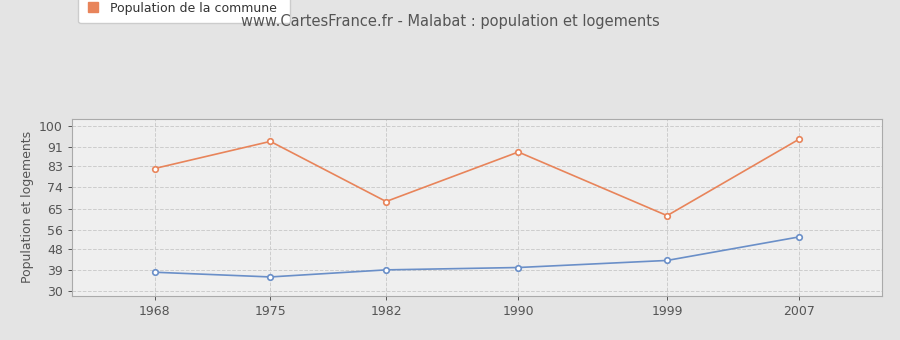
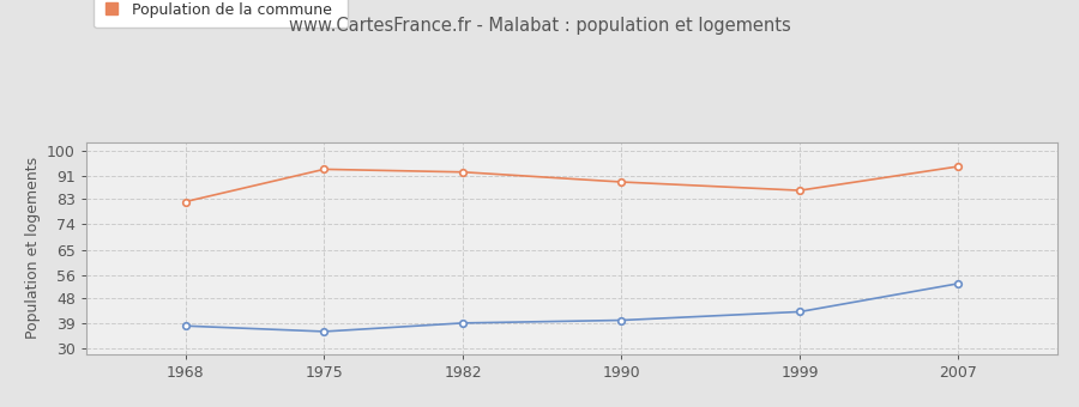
Population de la commune/1982: 68.0 -> 92.5
Population de la commune/1999: 62.0 -> 86.0
